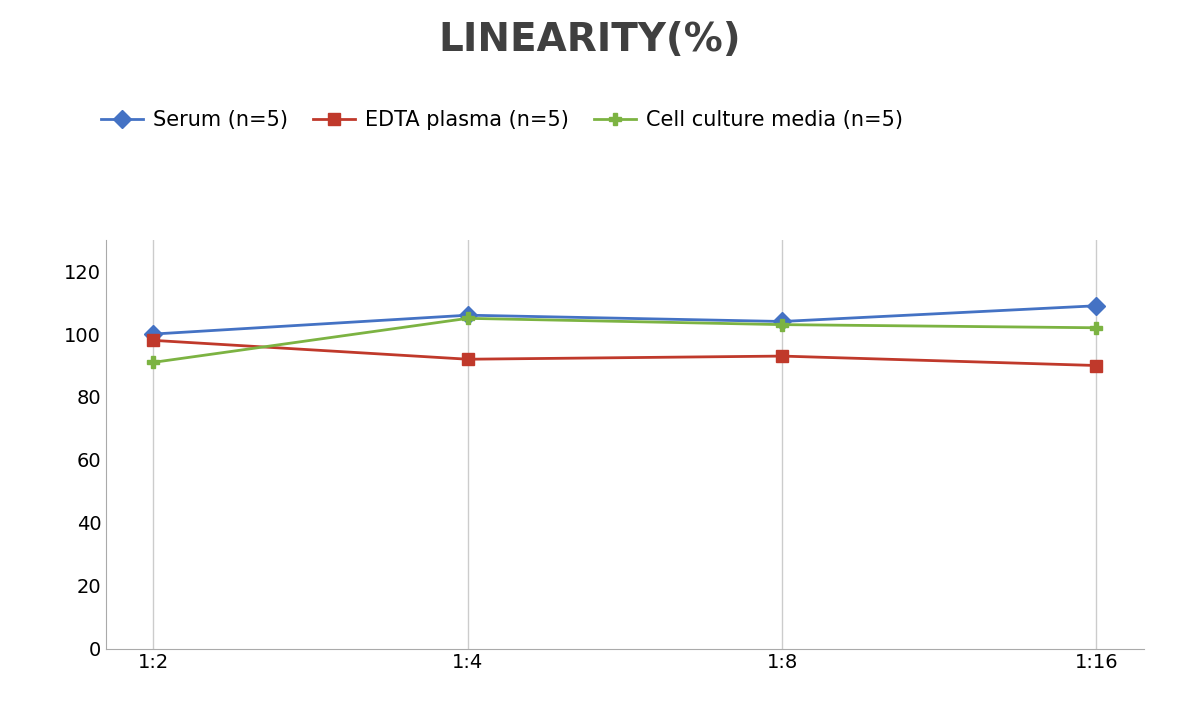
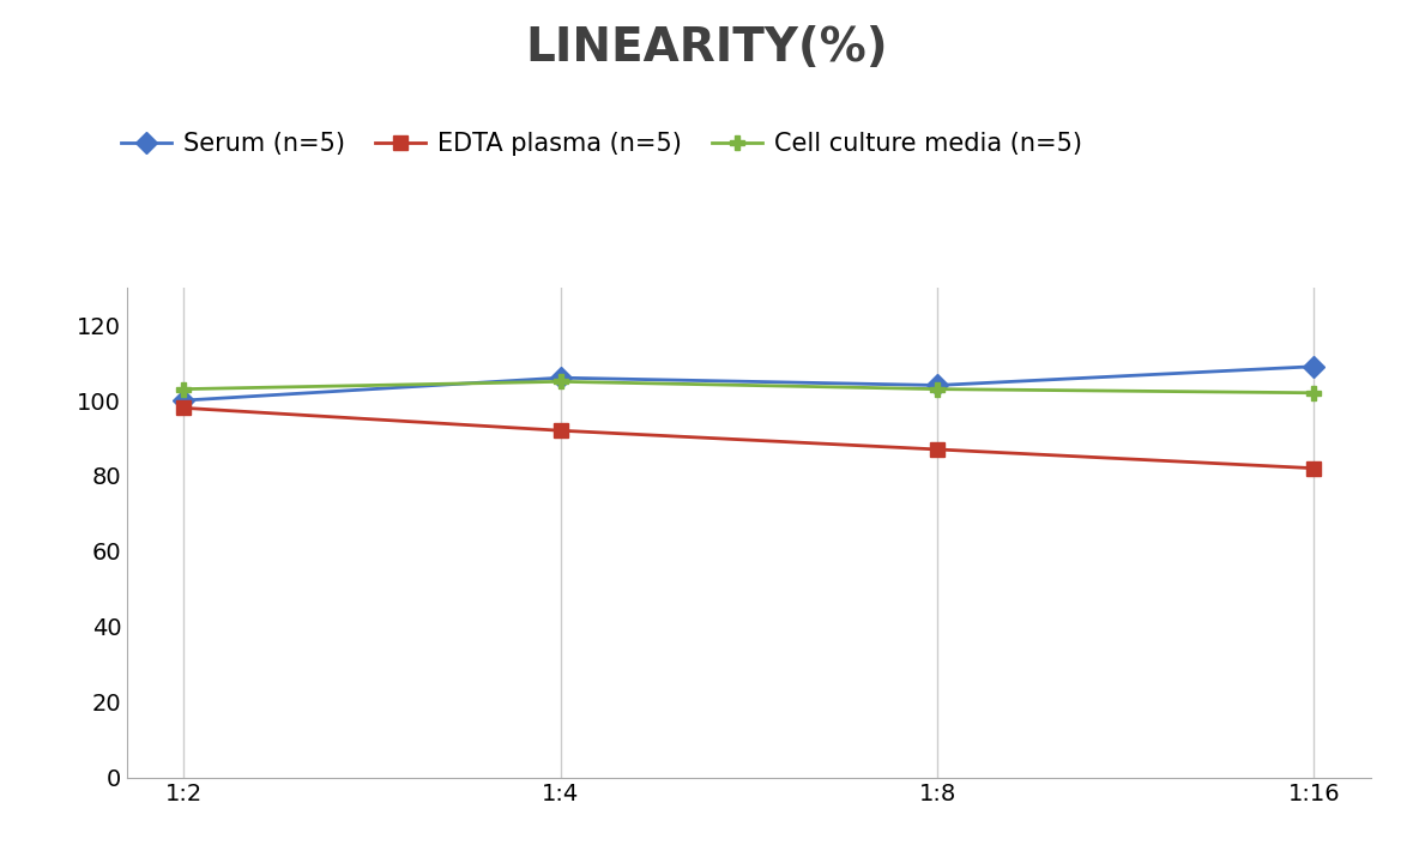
Cell culture media (n=5)/1:2: 91 -> 103
EDTA plasma (n=5)/1:8: 93 -> 87
EDTA plasma (n=5)/1:16: 90 -> 82
